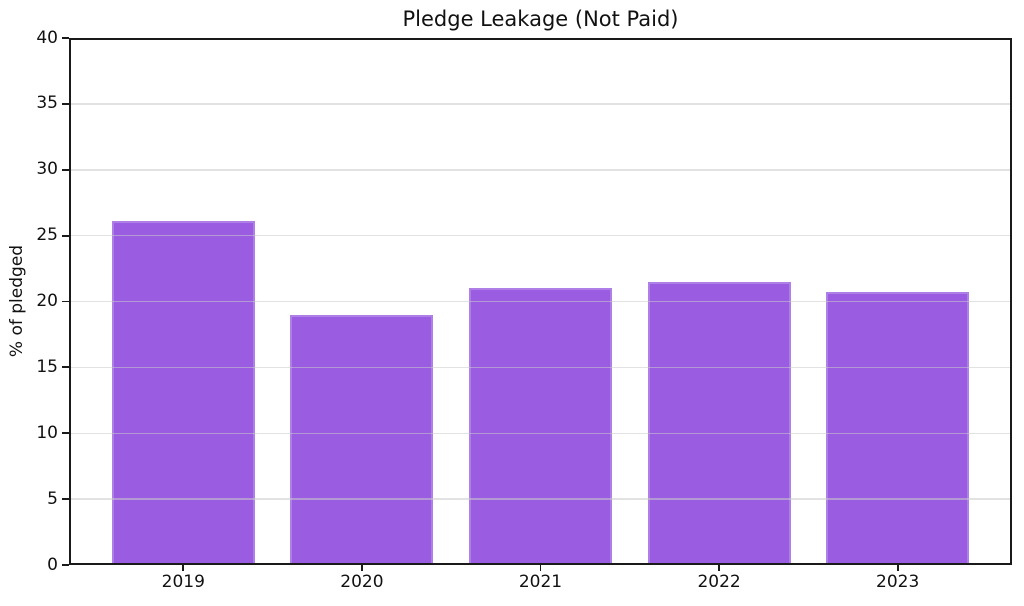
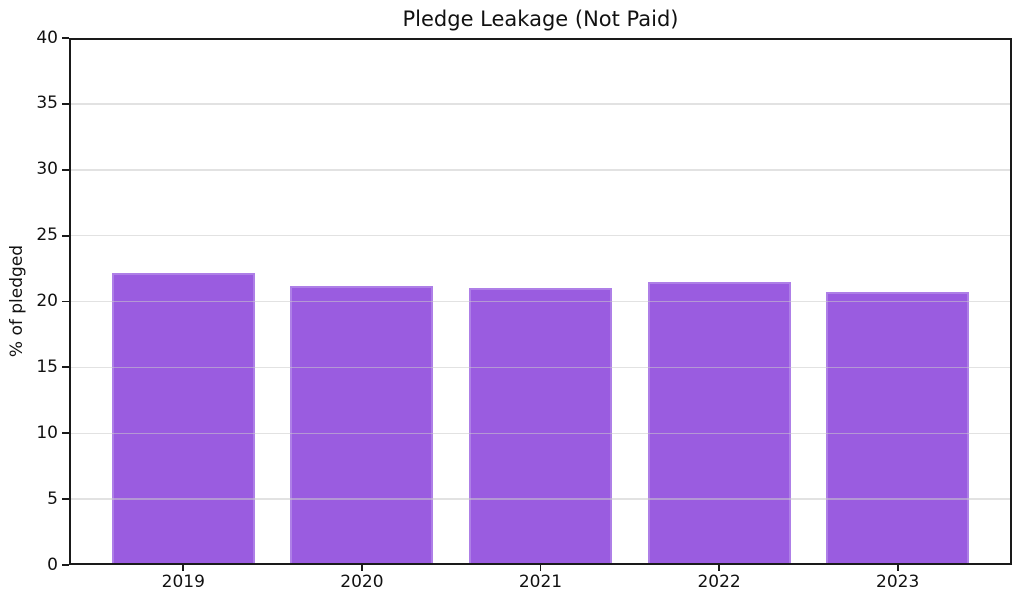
2019: 26.1 -> 22.2
2020: 19.0 -> 21.2
